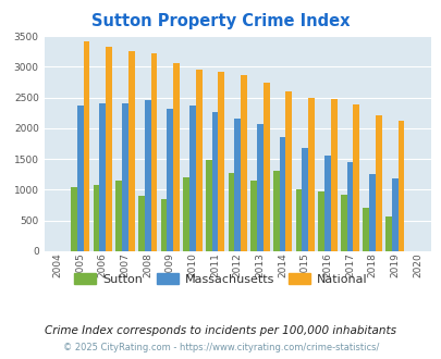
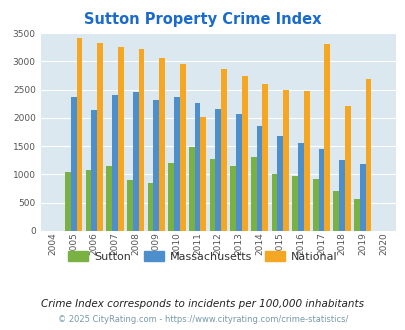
Massachusetts/2006: 2400 -> 2140
National/2011: 2910 -> 2020
National/2017: 2380 -> 3300
National/2019: 2120 -> 2680
